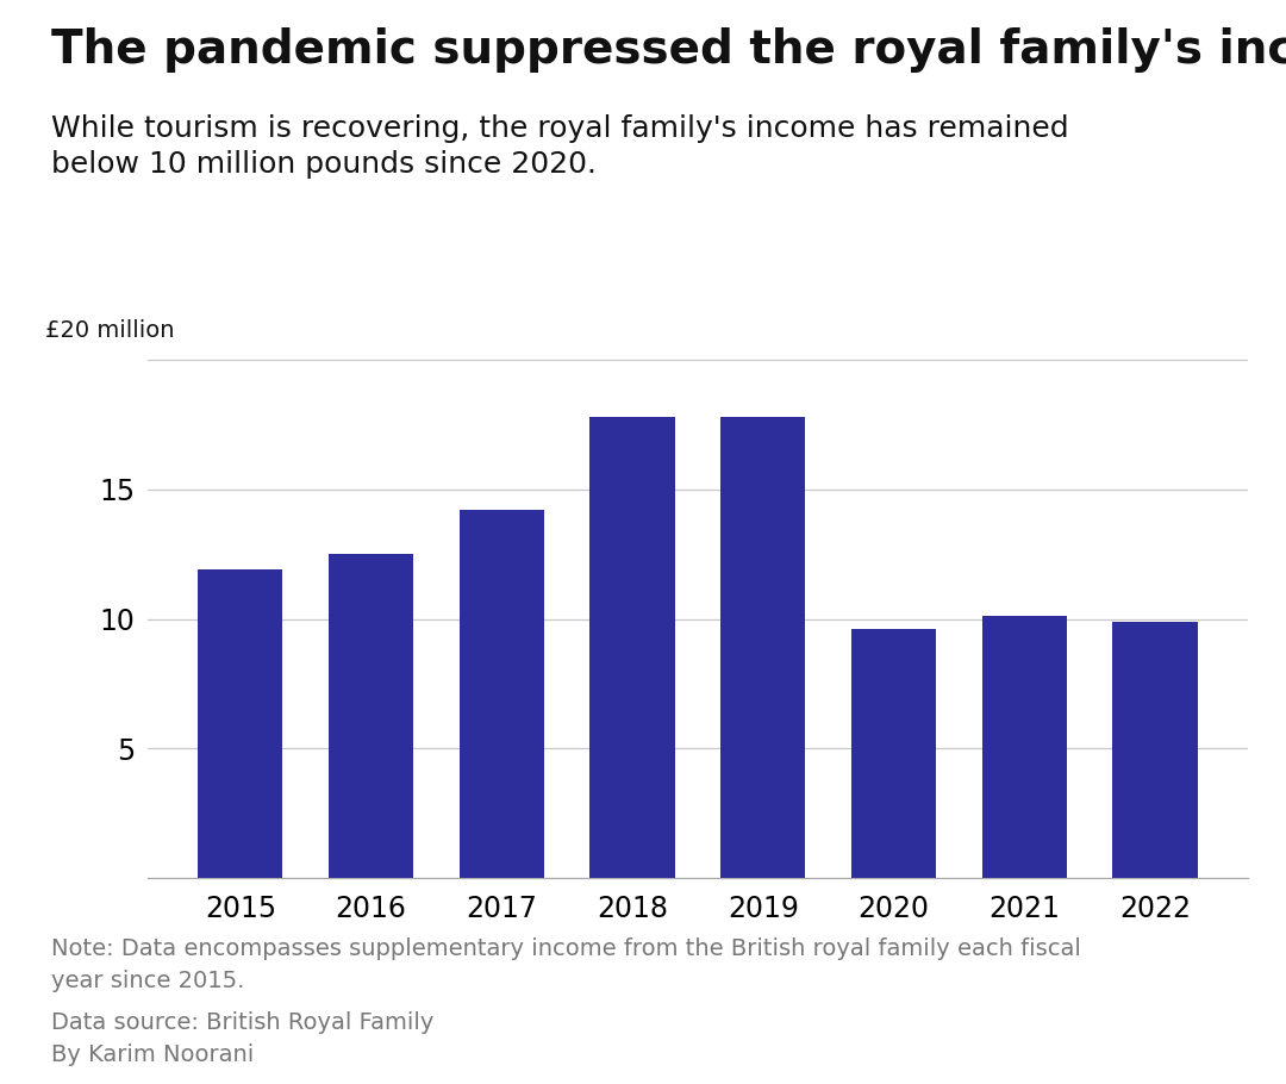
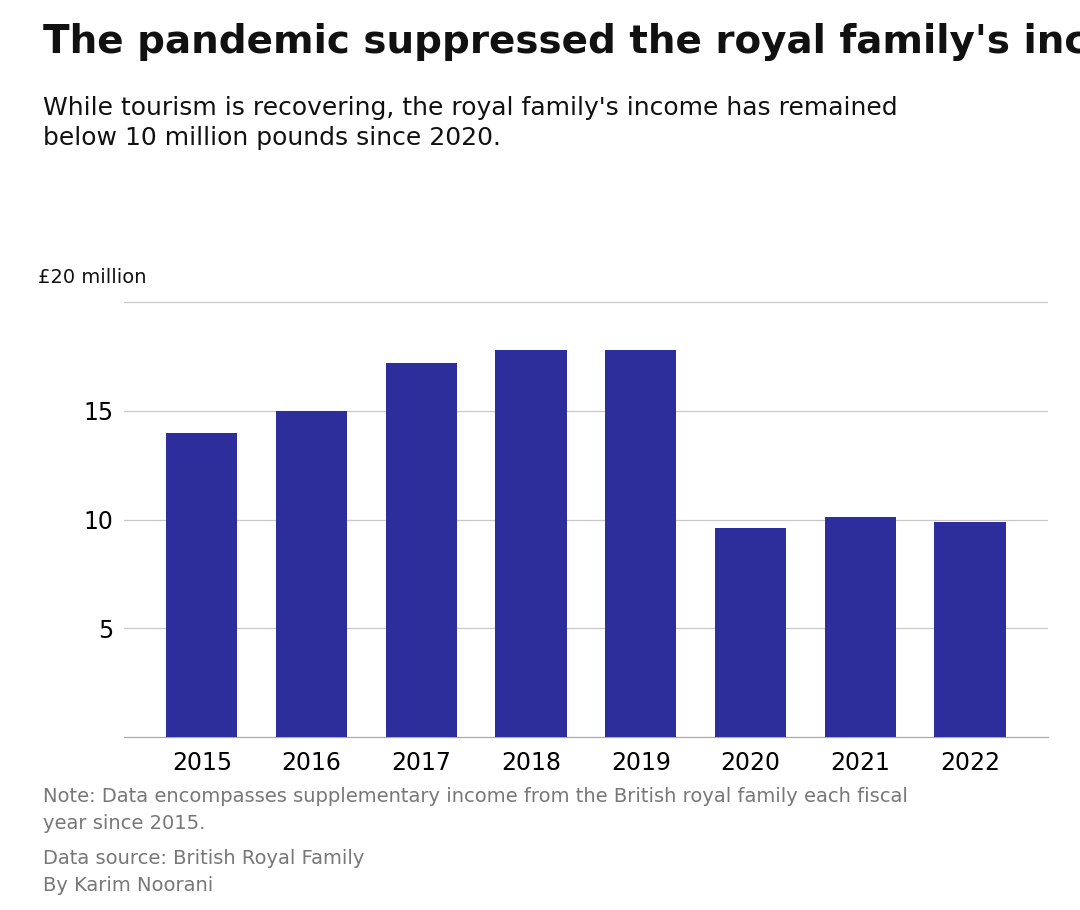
2015: 11.9 -> 14.0
2016: 12.5 -> 15.0
2017: 14.2 -> 17.2
